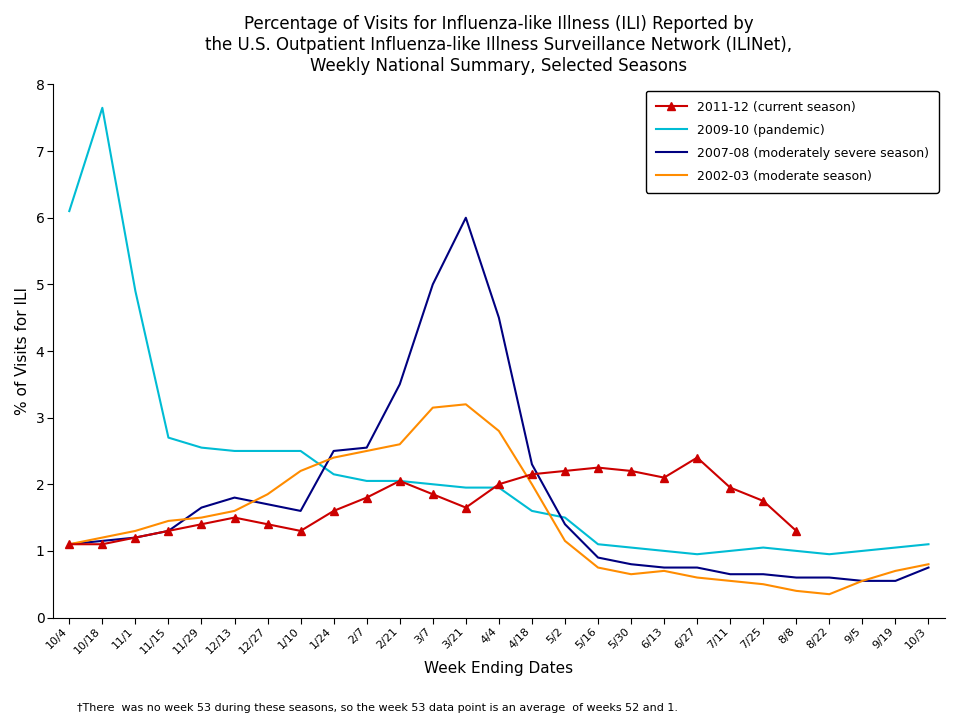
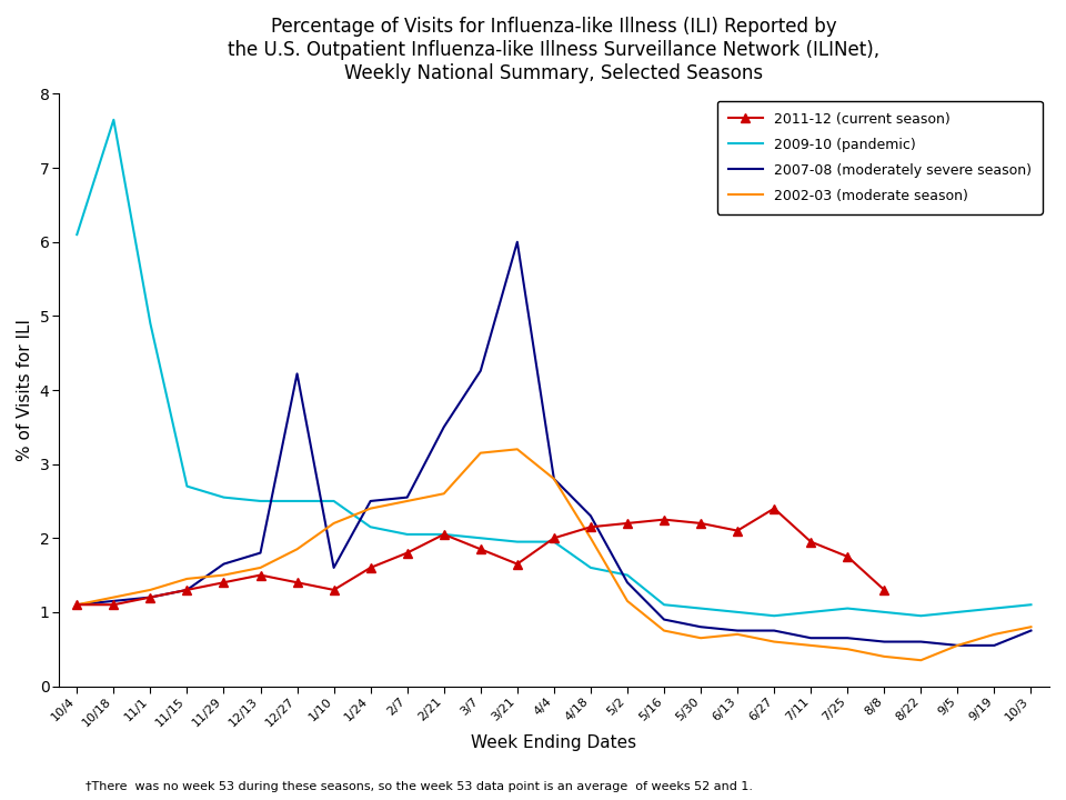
2007-08 (moderately severe season)/12/27: 1.70 -> 4.22
2007-08 (moderately severe season)/3/7: 5.00 -> 4.26
2007-08 (moderately severe season)/4/4: 4.50 -> 2.80
